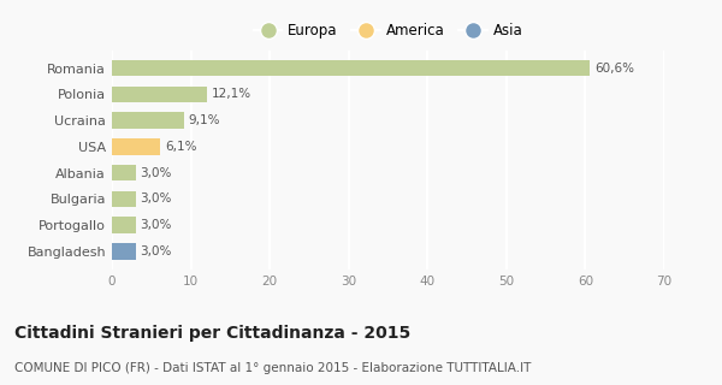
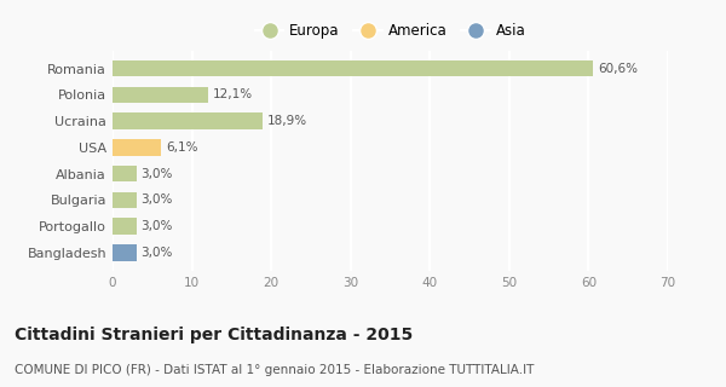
Ucraina: 9,1% -> 18,9%
